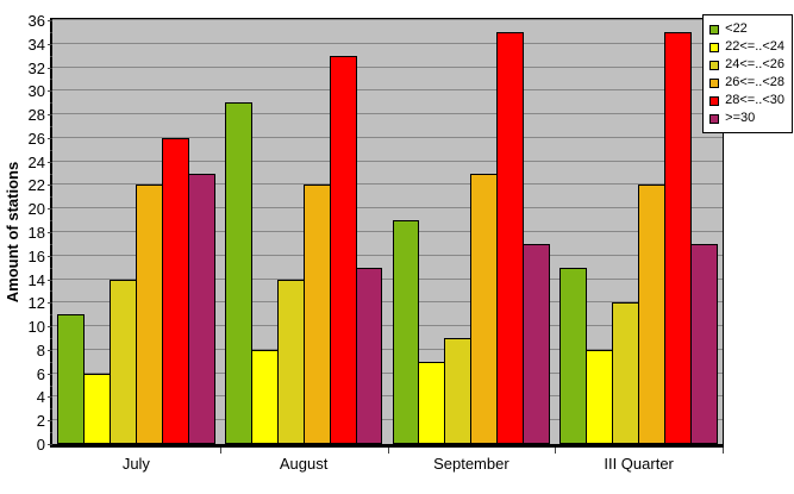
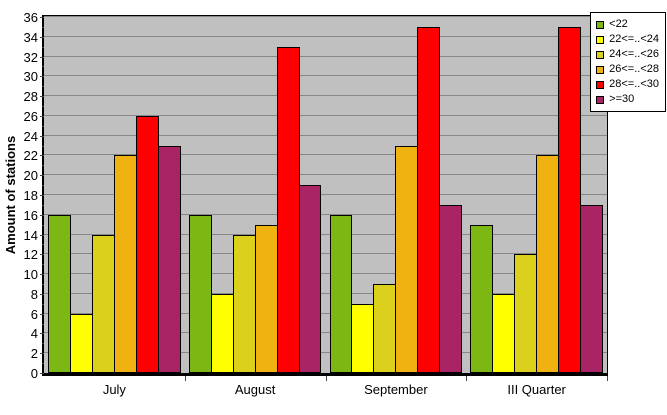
<22/July: 11 -> 16
<22/August: 29 -> 16
26<=..<28/August: 22 -> 15
>=30/August: 15 -> 19
<22/September: 19 -> 16
